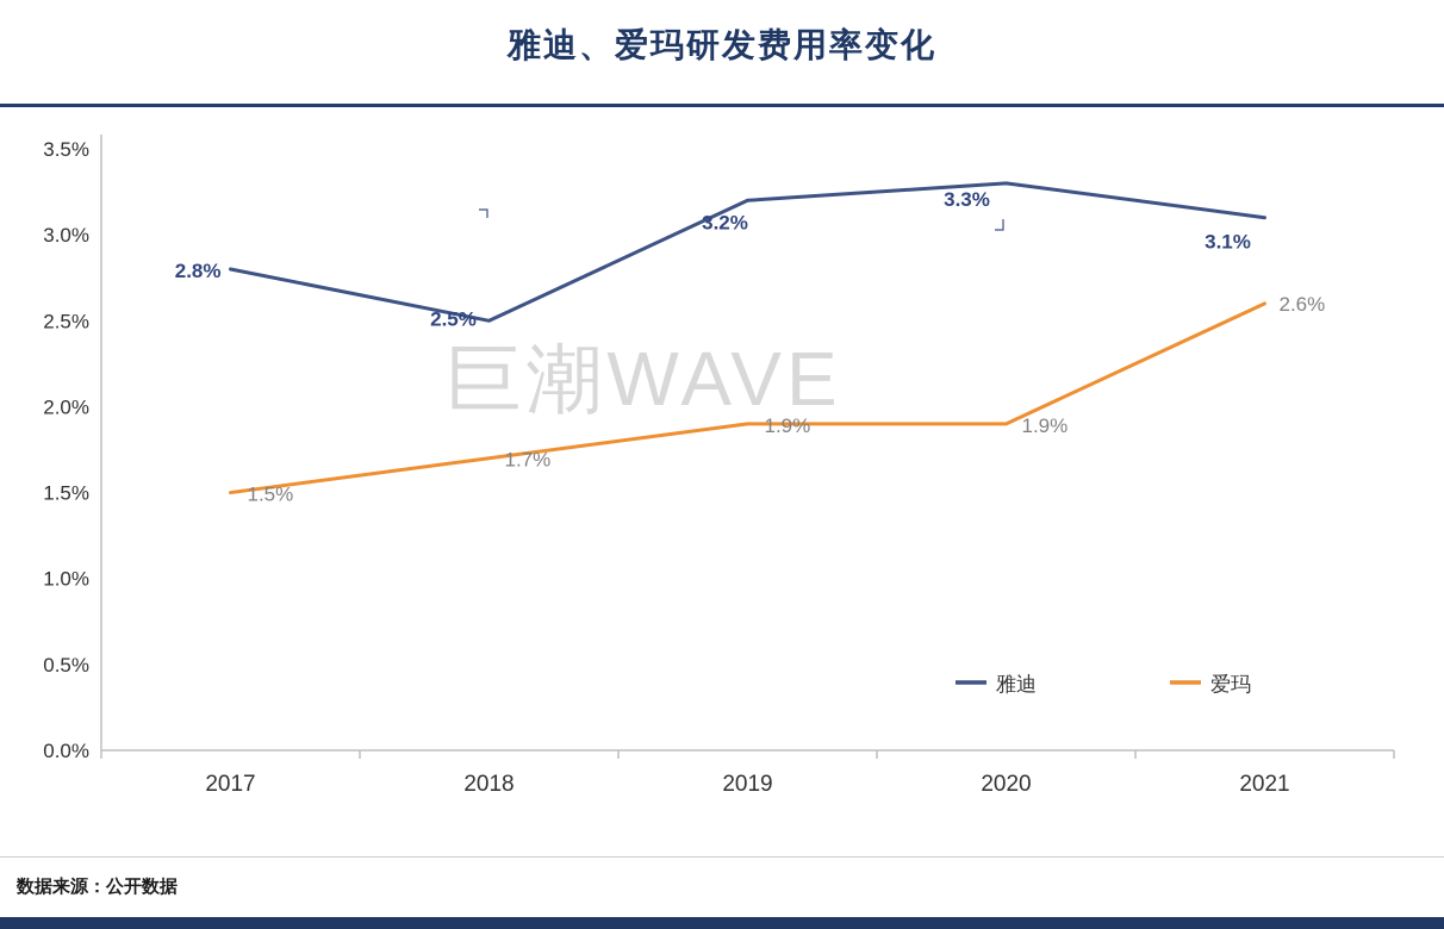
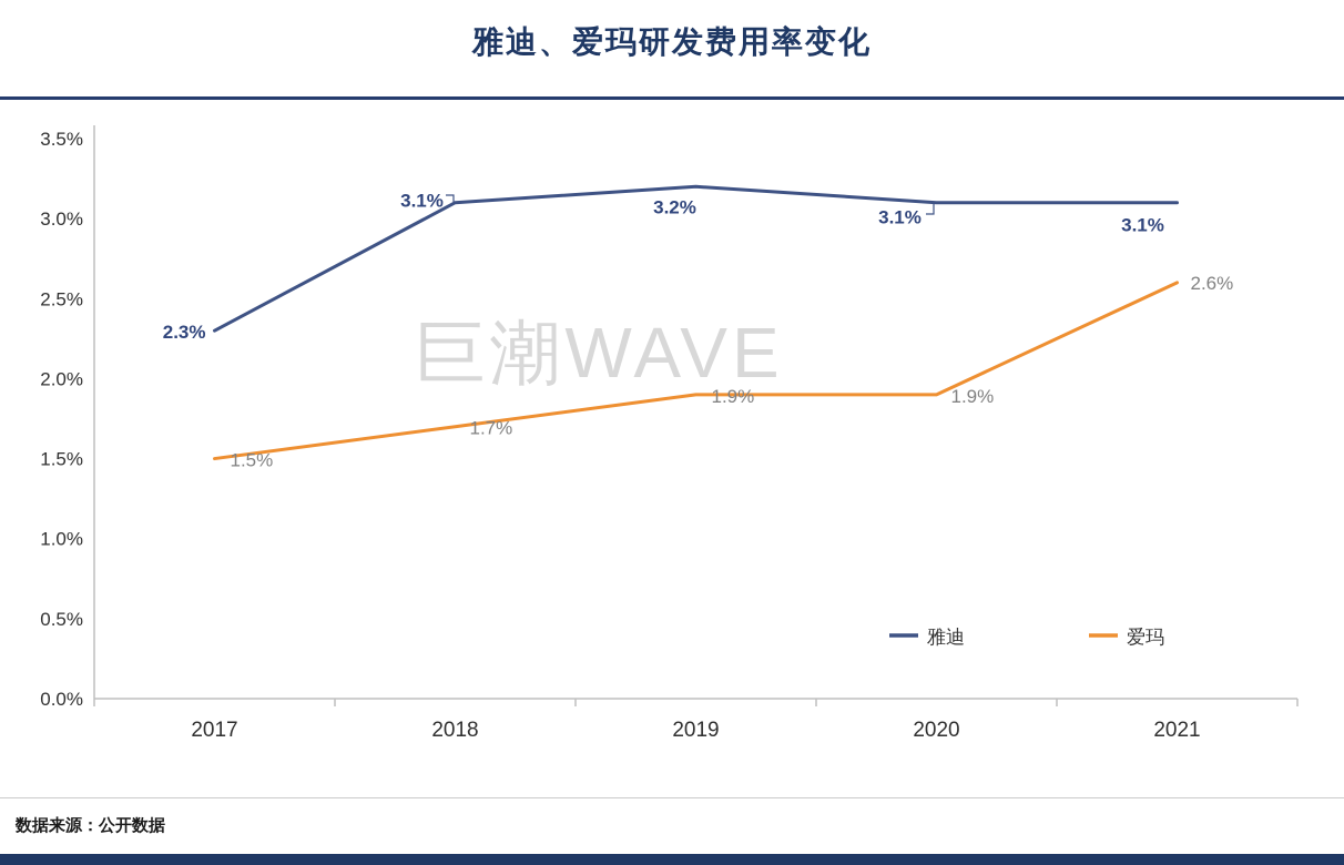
雅迪/2017: 2.8% -> 2.3%
雅迪/2018: 2.5% -> 3.1%
雅迪/2020: 3.3% -> 3.1%
